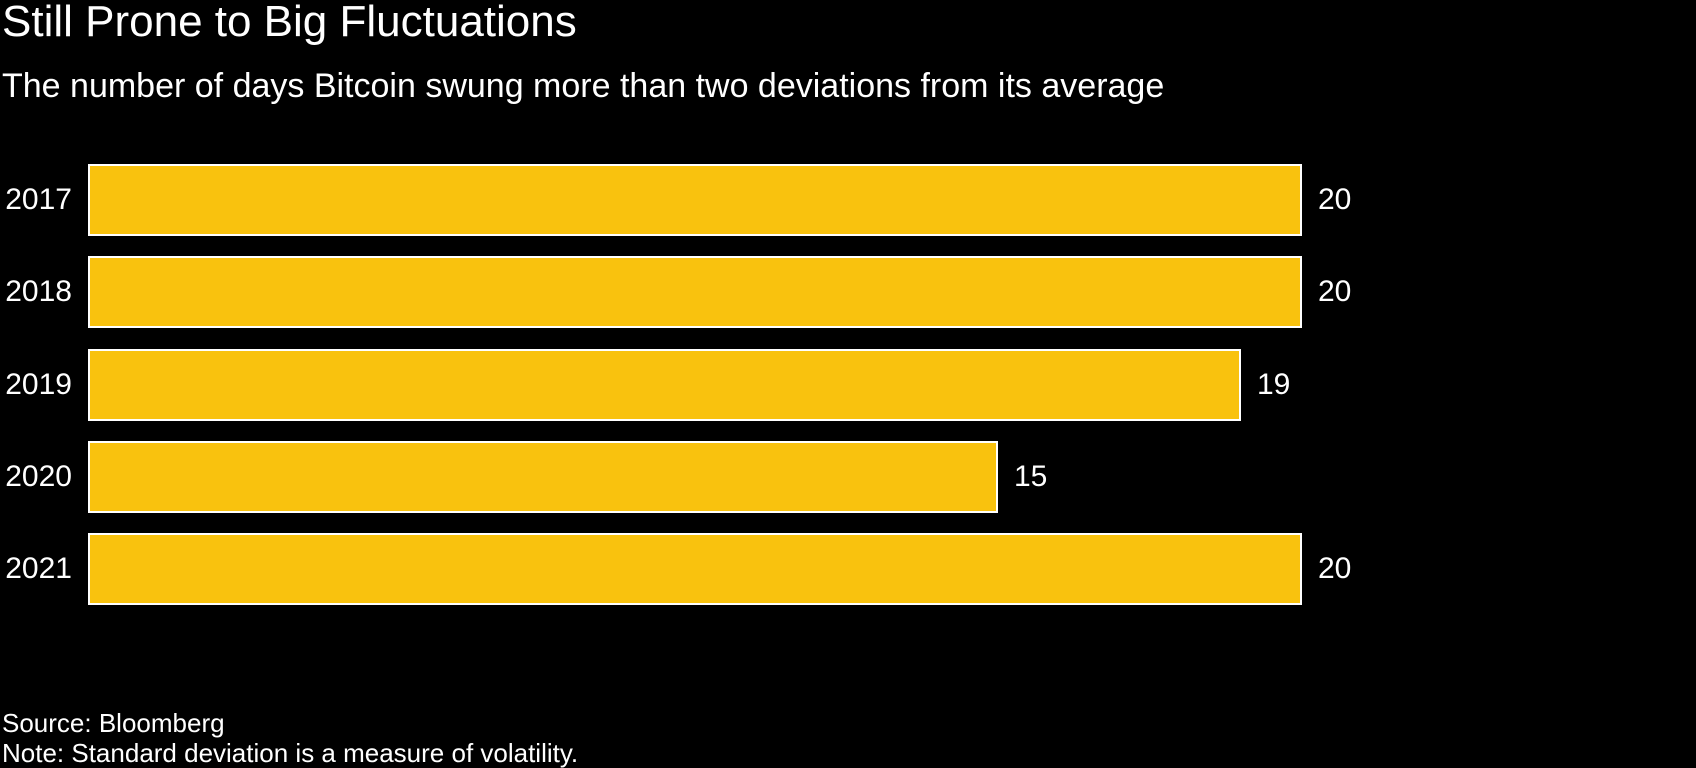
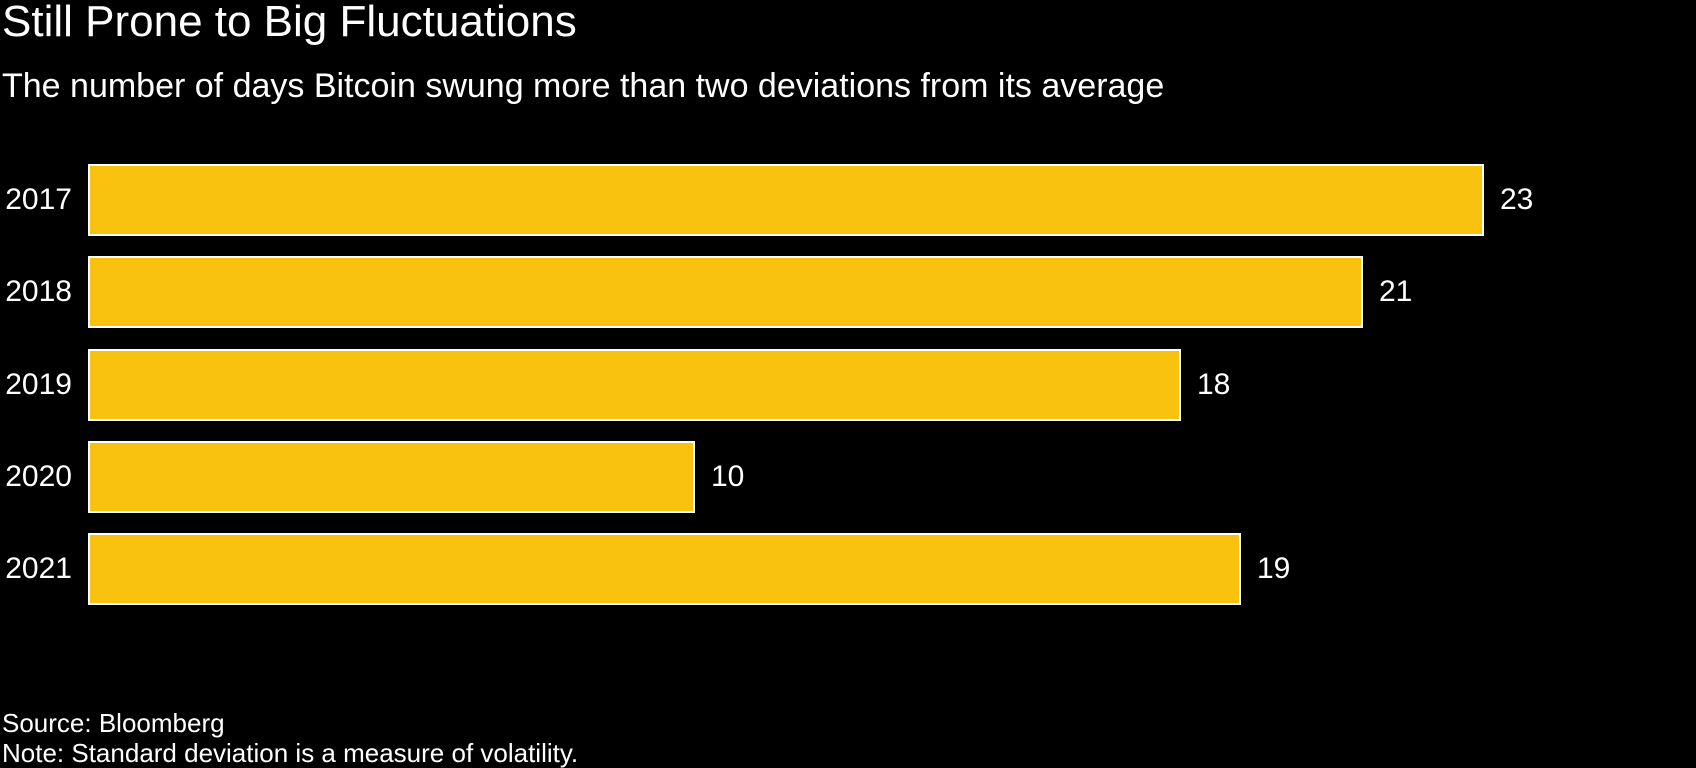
2017: 20 -> 23
2018: 20 -> 21
2019: 19 -> 18
2020: 15 -> 10
2021: 20 -> 19
